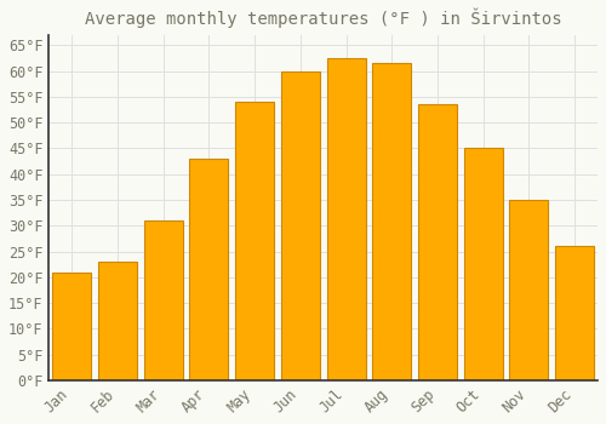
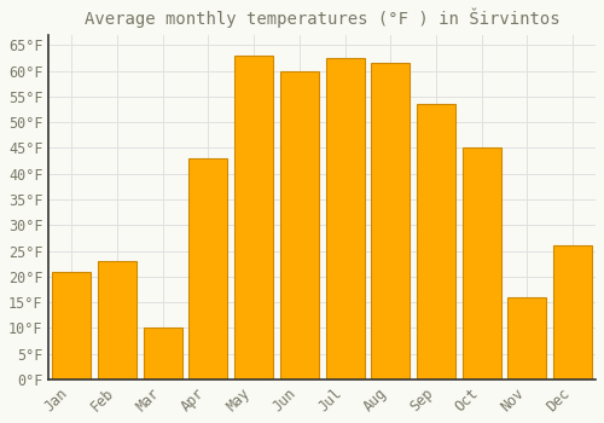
Mar: 31.0°F -> 10.0°F
May: 54.0°F -> 63.0°F
Nov: 35.0°F -> 16.0°F
